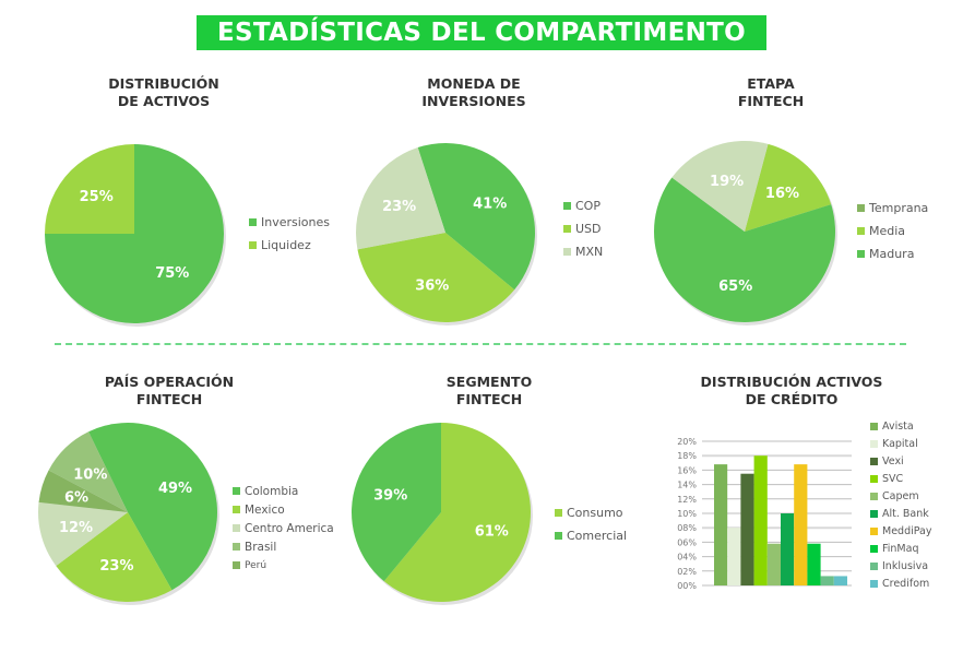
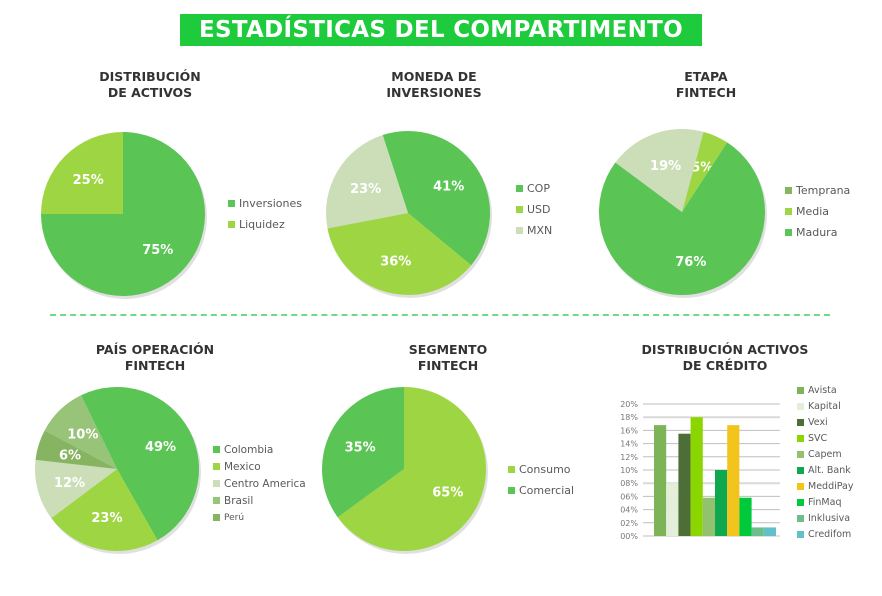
ETAPA FINTECH/Media: 16% -> 5%
ETAPA FINTECH/Madura: 65% -> 76%
SEGMENTO FINTECH/Consumo: 61% -> 65%
SEGMENTO FINTECH/Comercial: 39% -> 35%
